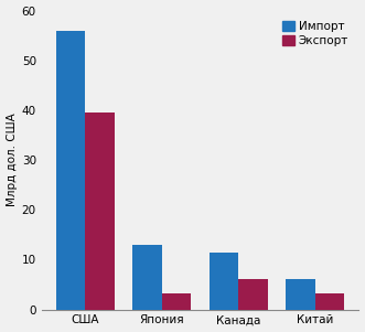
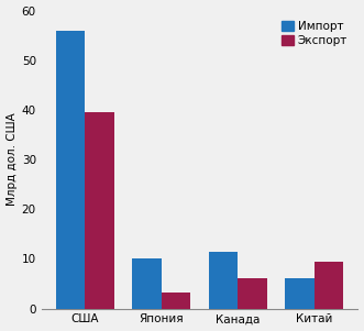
Импорт/Япония: 13.0 -> 10.0
Экспорт/Китай: 3.3 -> 9.5
